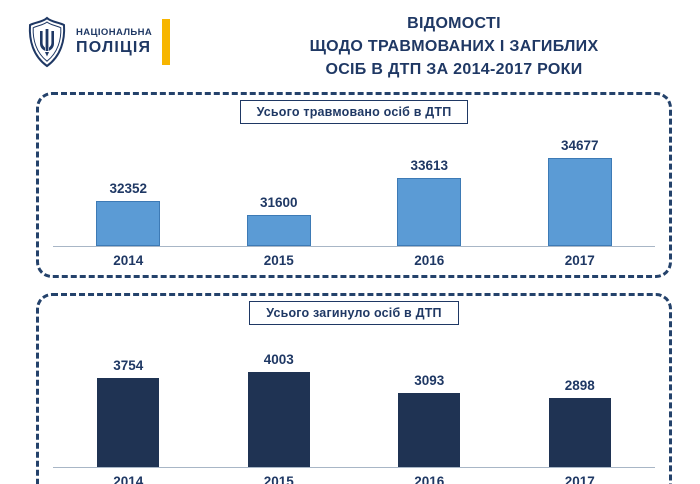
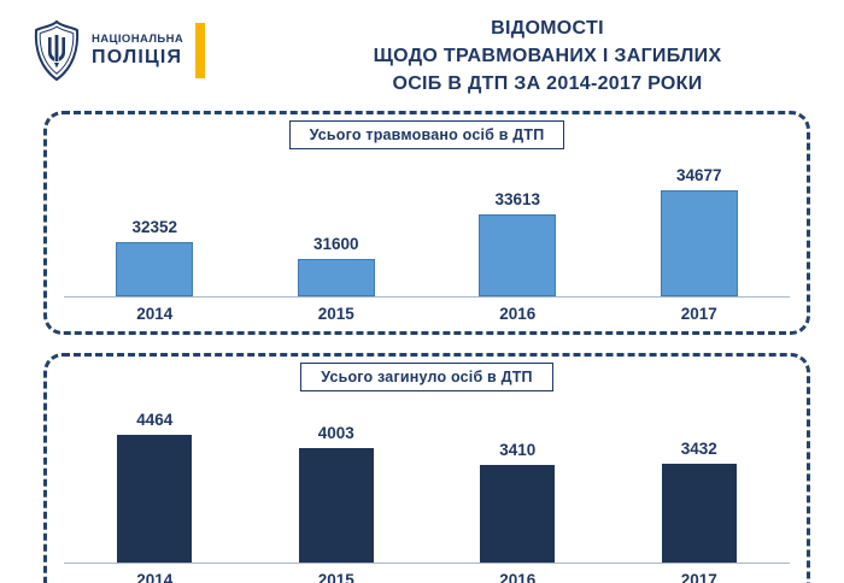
Усього загинуло осіб в ДТП/2014: 3754 -> 4464
Усього загинуло осіб в ДТП/2016: 3093 -> 3410
Усього загинуло осіб в ДТП/2017: 2898 -> 3432
